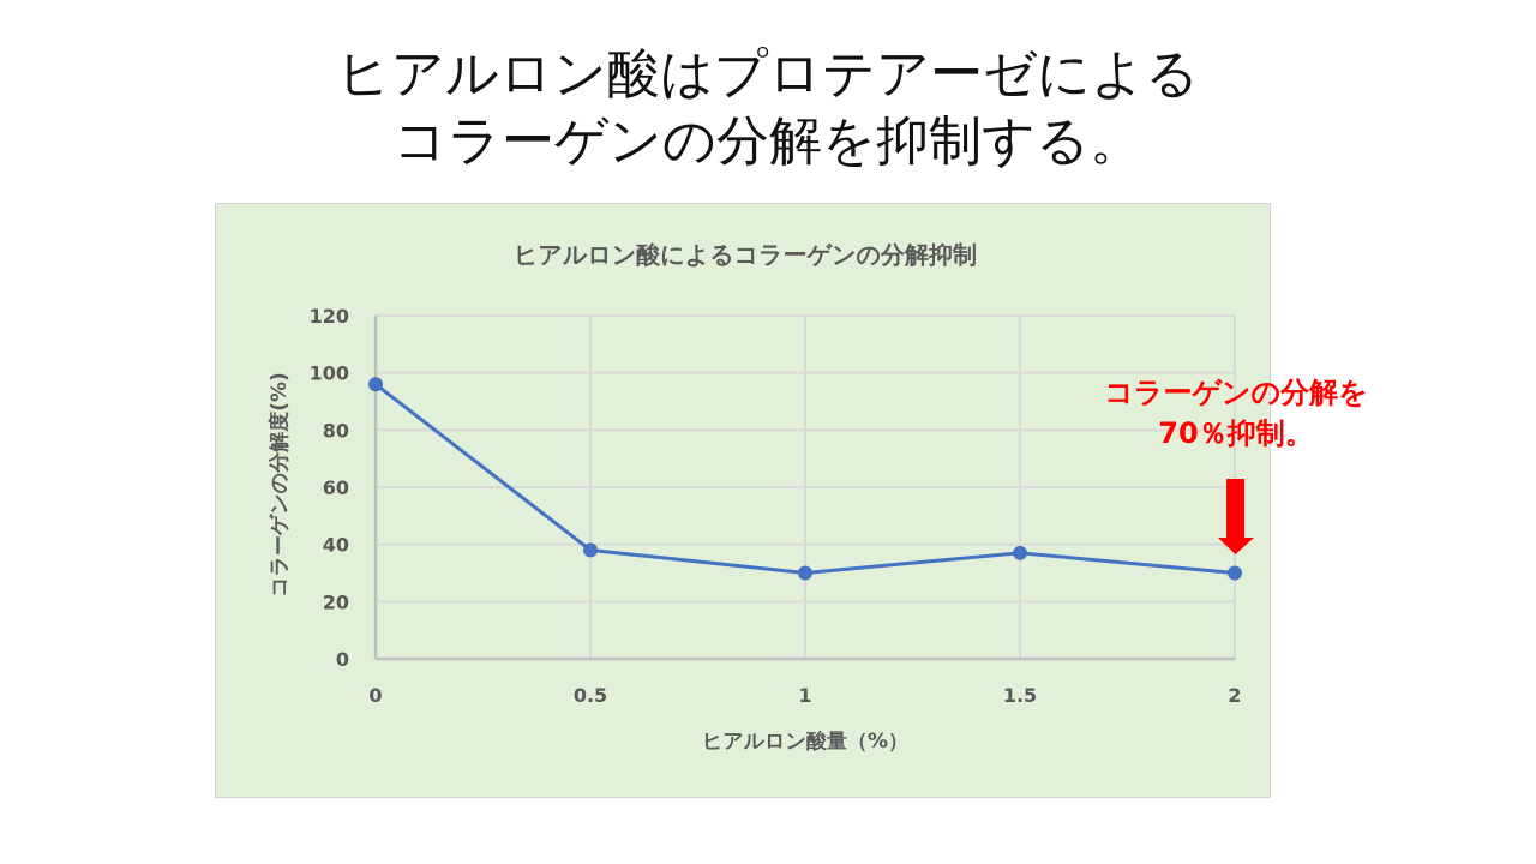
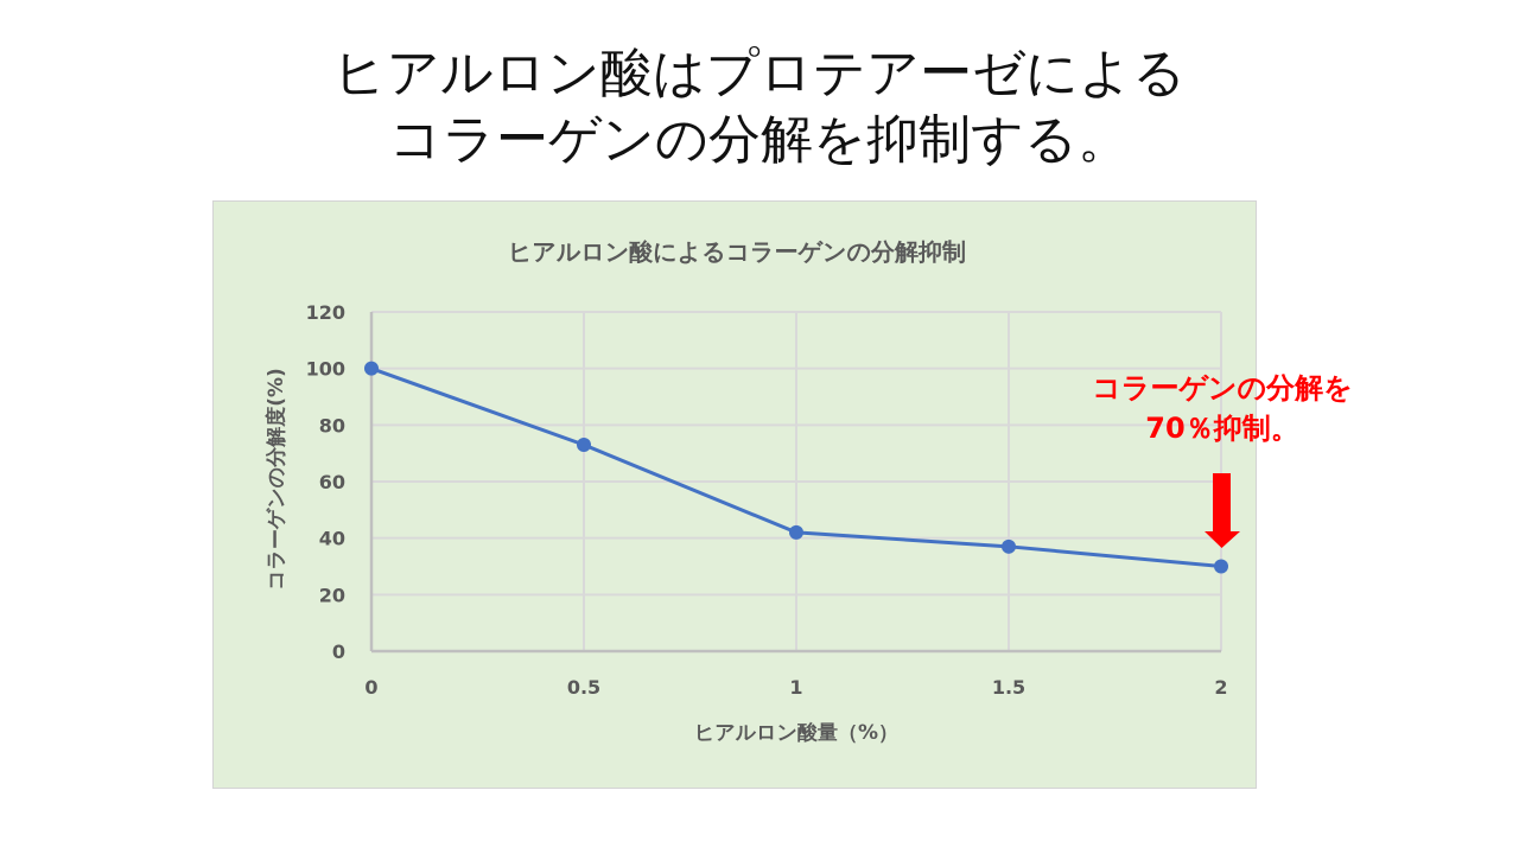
0: 96 -> 100
0.5: 38 -> 73
1: 30 -> 42
